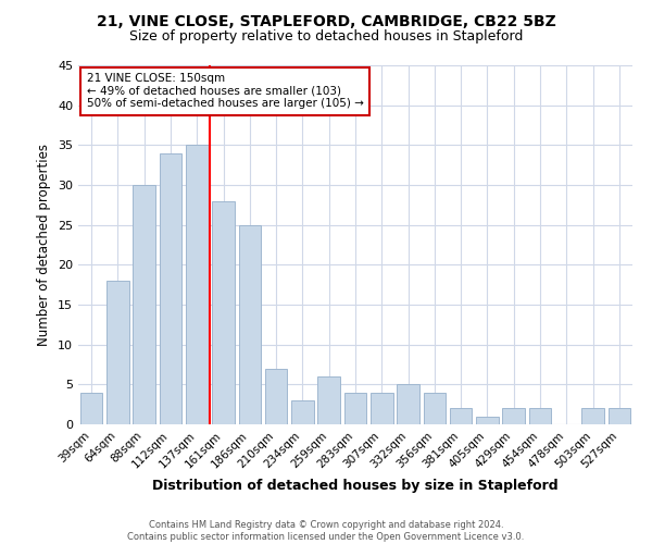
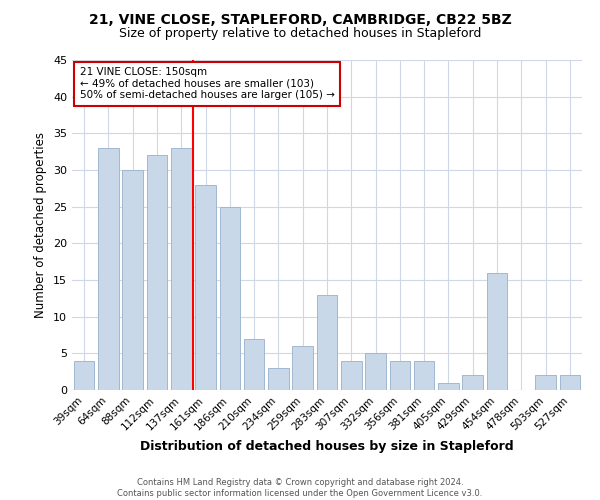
64sqm: 18 -> 33
112sqm: 34 -> 32
137sqm: 35 -> 33
283sqm: 4 -> 13
381sqm: 2 -> 4
454sqm: 2 -> 16
